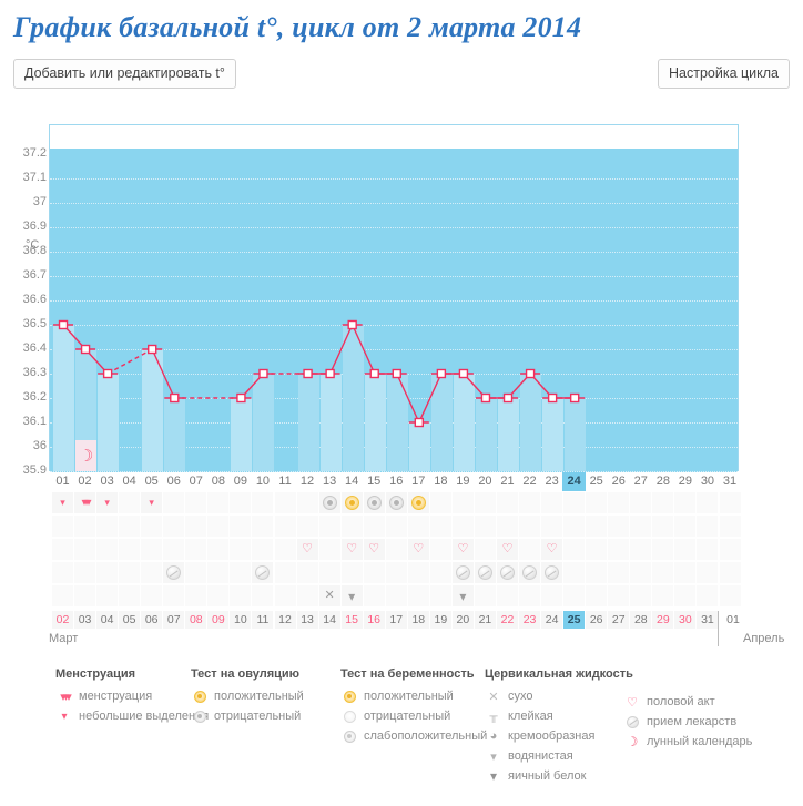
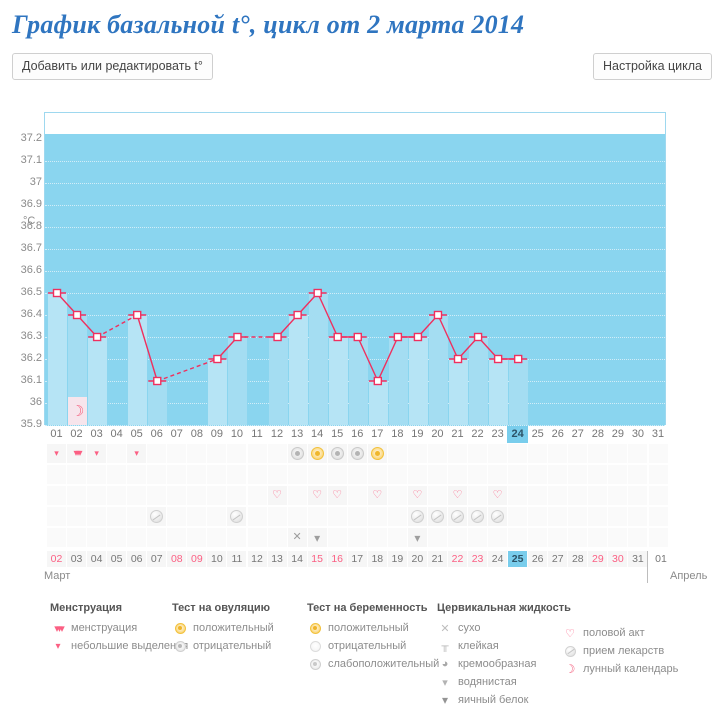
06: 36.2 -> 36.1
13: 36.3 -> 36.4
20: 36.2 -> 36.4
